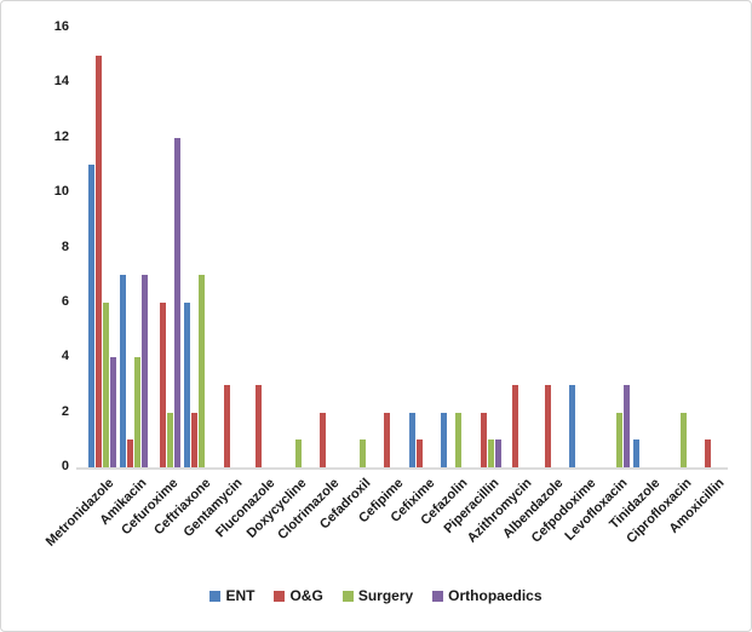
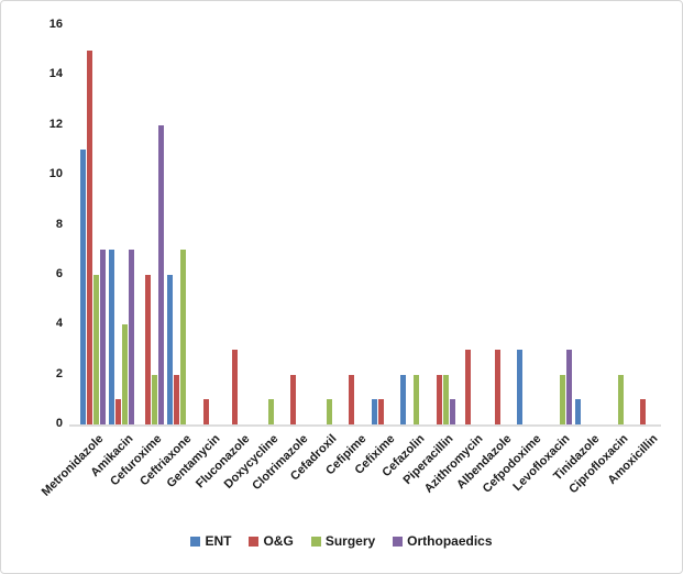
Orthopaedics/Metronidazole: 4 -> 7
O&G/Gentamycin: 3 -> 1
ENT/Cefixime: 2 -> 1
Surgery/Piperacillin: 1 -> 2
